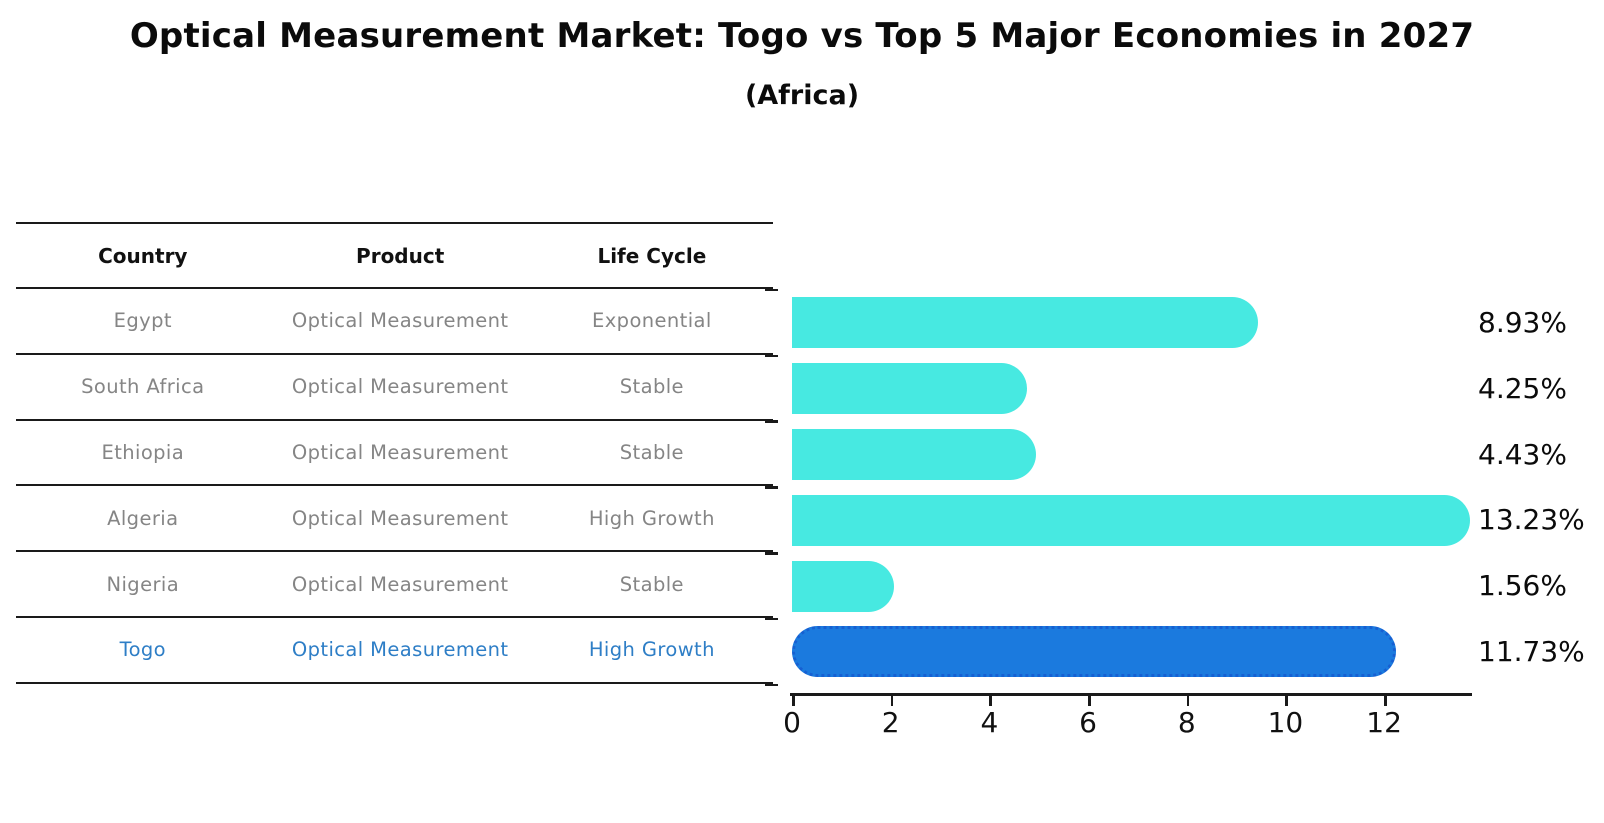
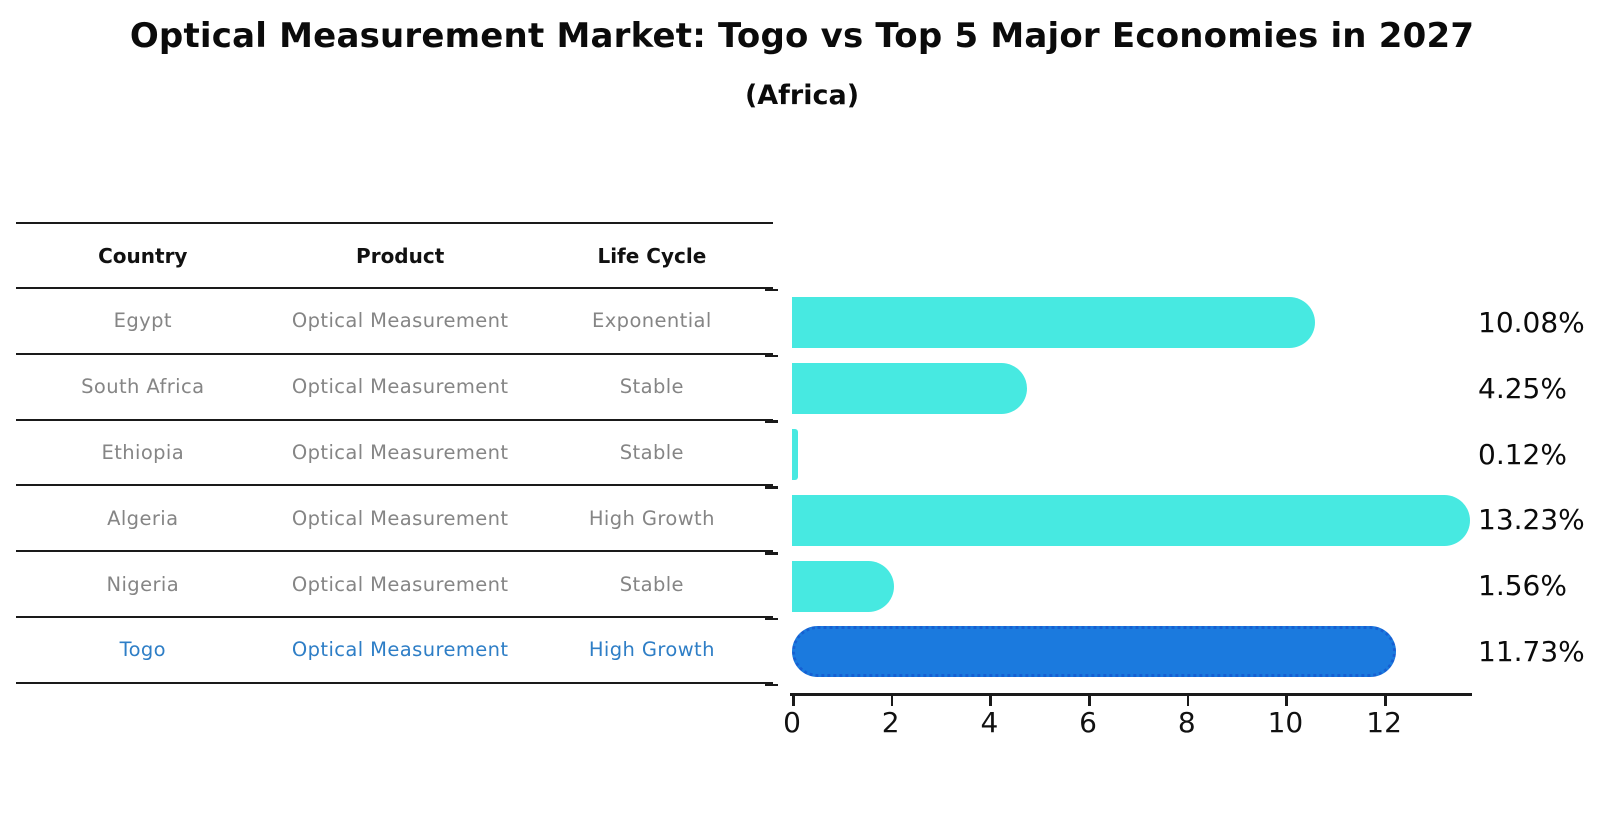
Egypt: 8.93% -> 10.08%
Ethiopia: 4.43% -> 0.12%
